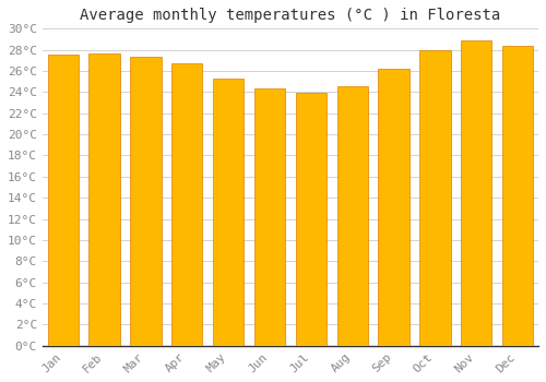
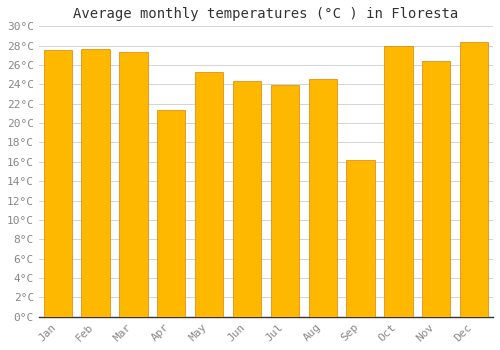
Apr: 26.7°C -> 21.4°C
Sep: 26.2°C -> 16.2°C
Nov: 28.9°C -> 26.4°C
